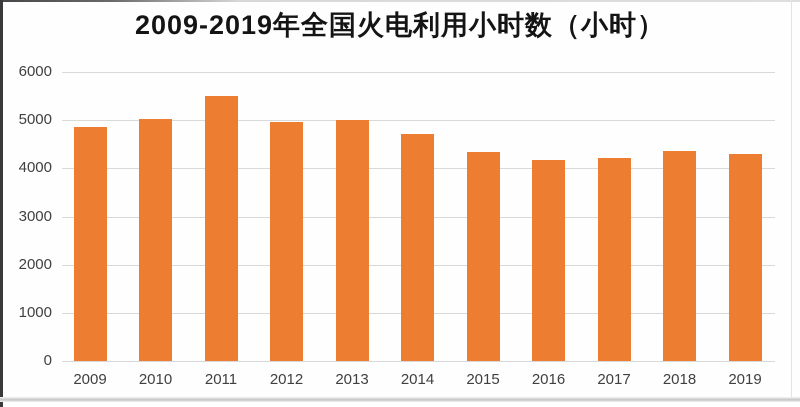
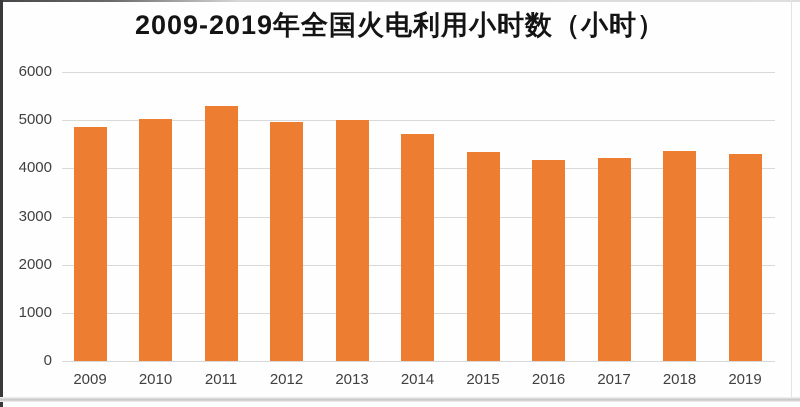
2011: 5500 -> 5300
